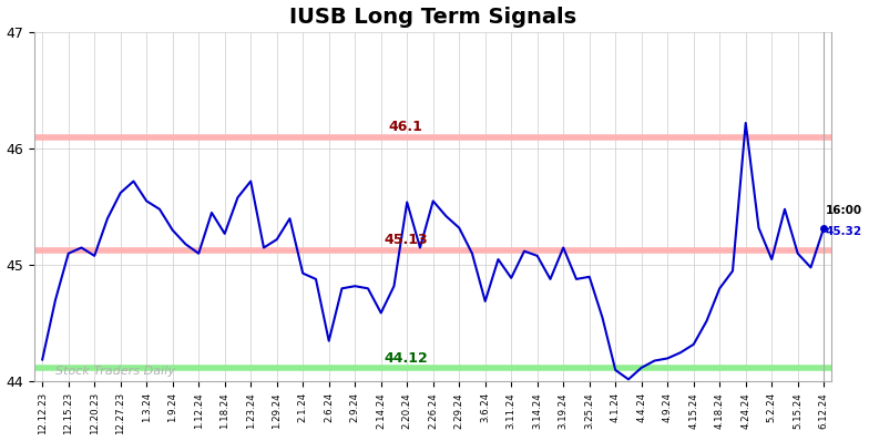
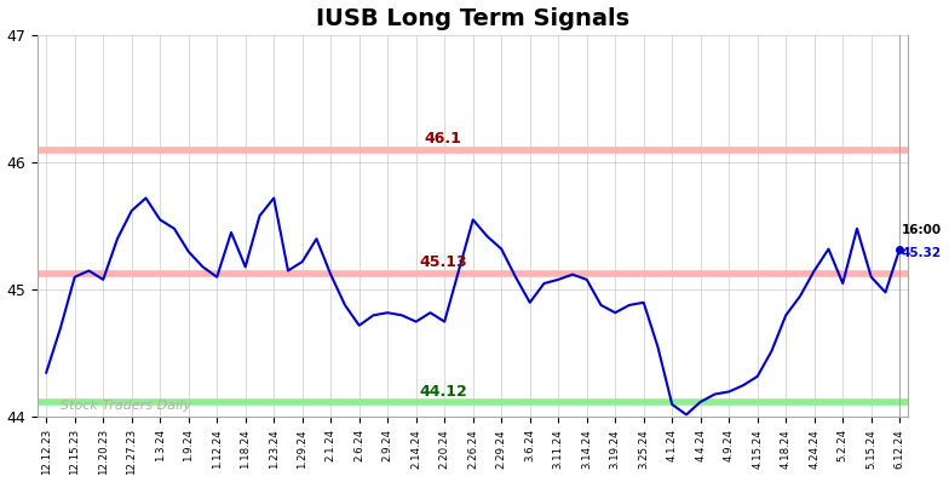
12.12.23: 44.19 -> 44.35
1.18.24: 45.27 -> 45.18
2.1.24: 44.93 -> 45.12
2.6.24: 44.35 -> 44.72
2.14.24: 44.59 -> 44.75
2.20.24: 45.54 -> 44.75
3.6.24: 44.69 -> 44.90
3.11.24: 44.89 -> 45.08
3.19.24: 45.15 -> 44.82
4.24.24: 46.22 -> 45.15
